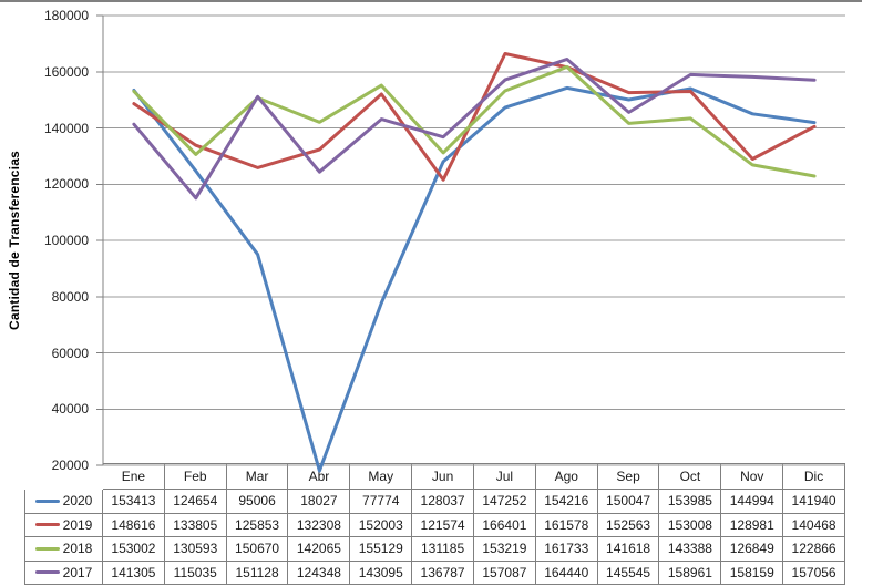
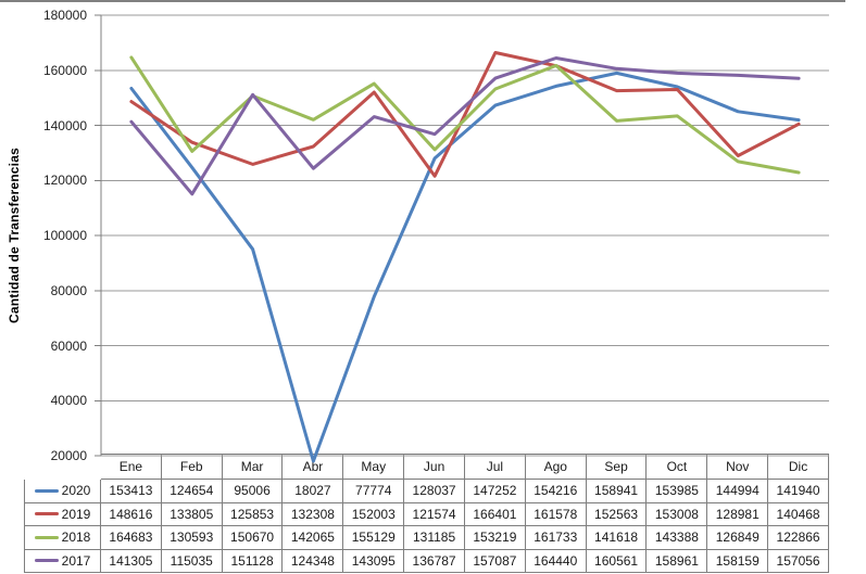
2018/Ene: 153002 -> 164683
2020/Sep: 150047 -> 158941
2017/Sep: 145545 -> 160561
